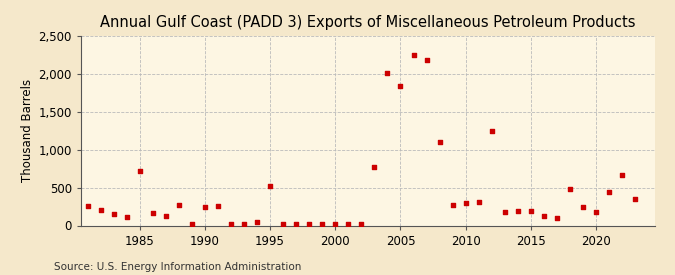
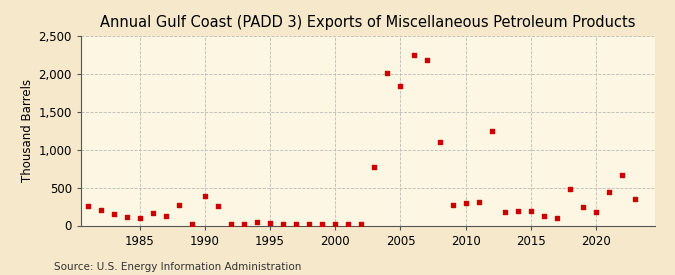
1985: 720 -> 100
1990: 240 -> 380
1995: 520 -> 30
